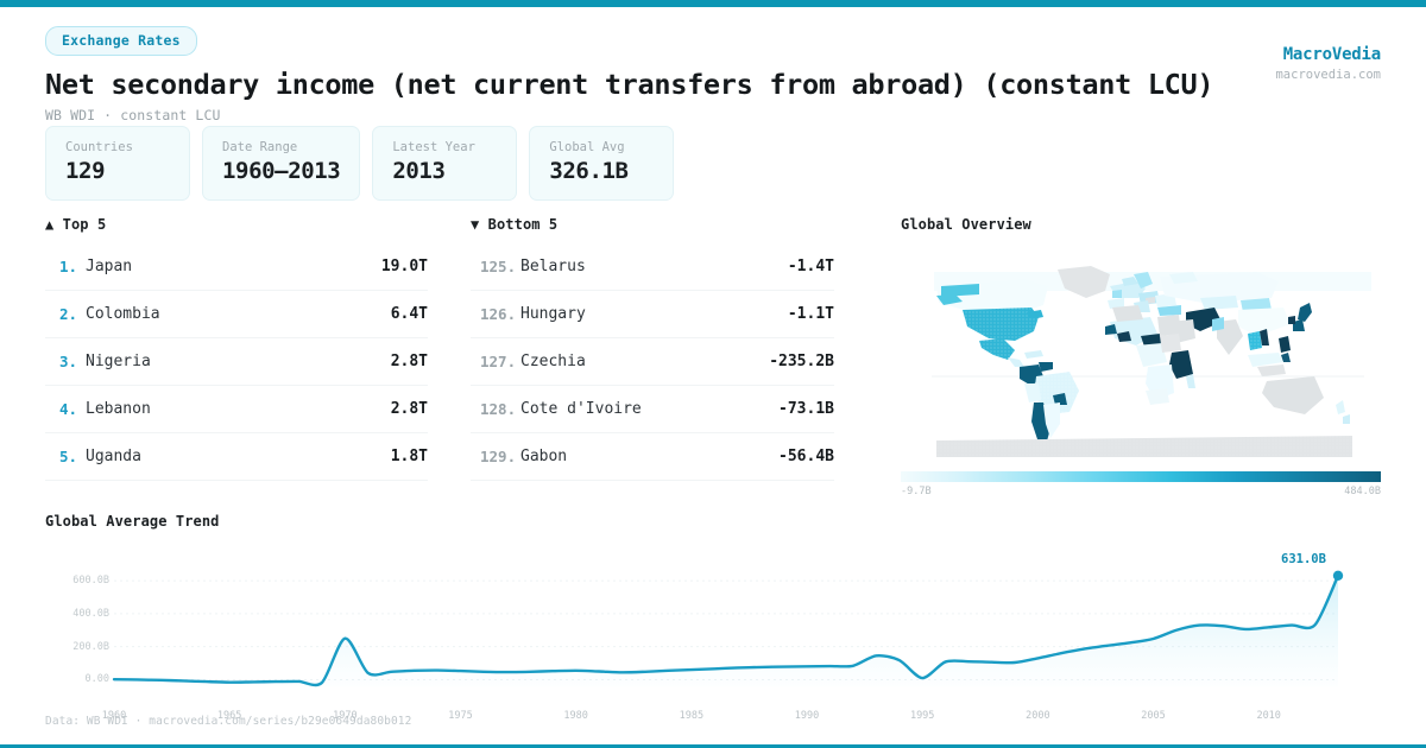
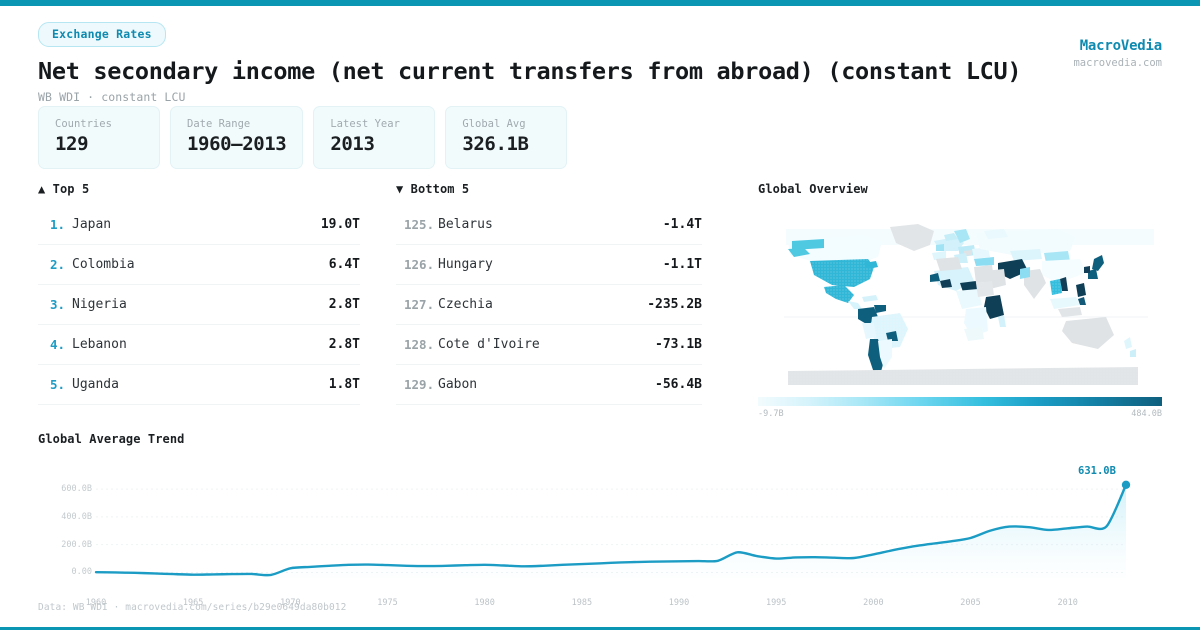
1970: 250B -> 30B
1995: 10B -> 100B
